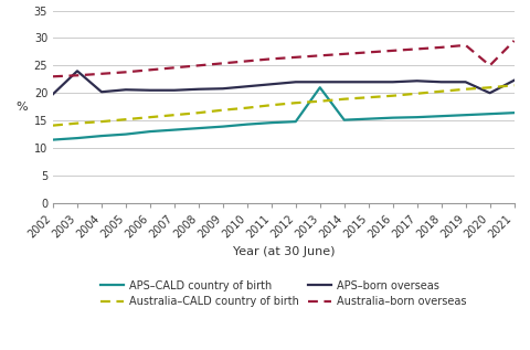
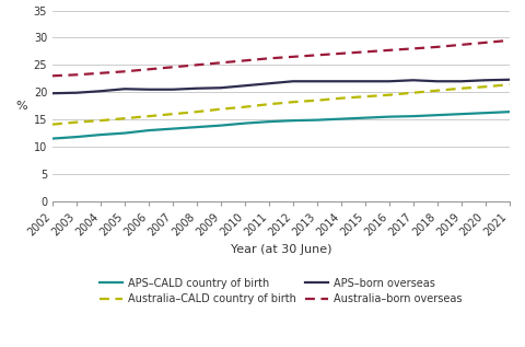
APS–born overseas/2003: 24.0 -> 19.9
APS–CALD country of birth/2013: 21.0 -> 14.9
APS–born overseas/2020: 20.0 -> 22.2
Australia–born overseas/2020: 25.0 -> 29.1
